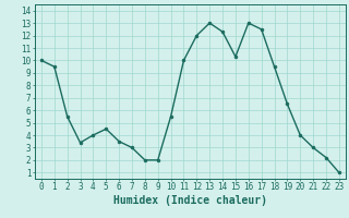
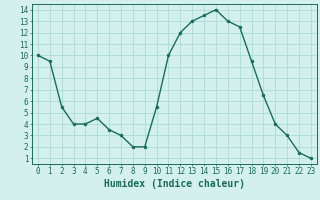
3: 3.4 -> 4.0
14: 12.3 -> 13.5
15: 10.3 -> 14.0
22: 2.2 -> 1.5
